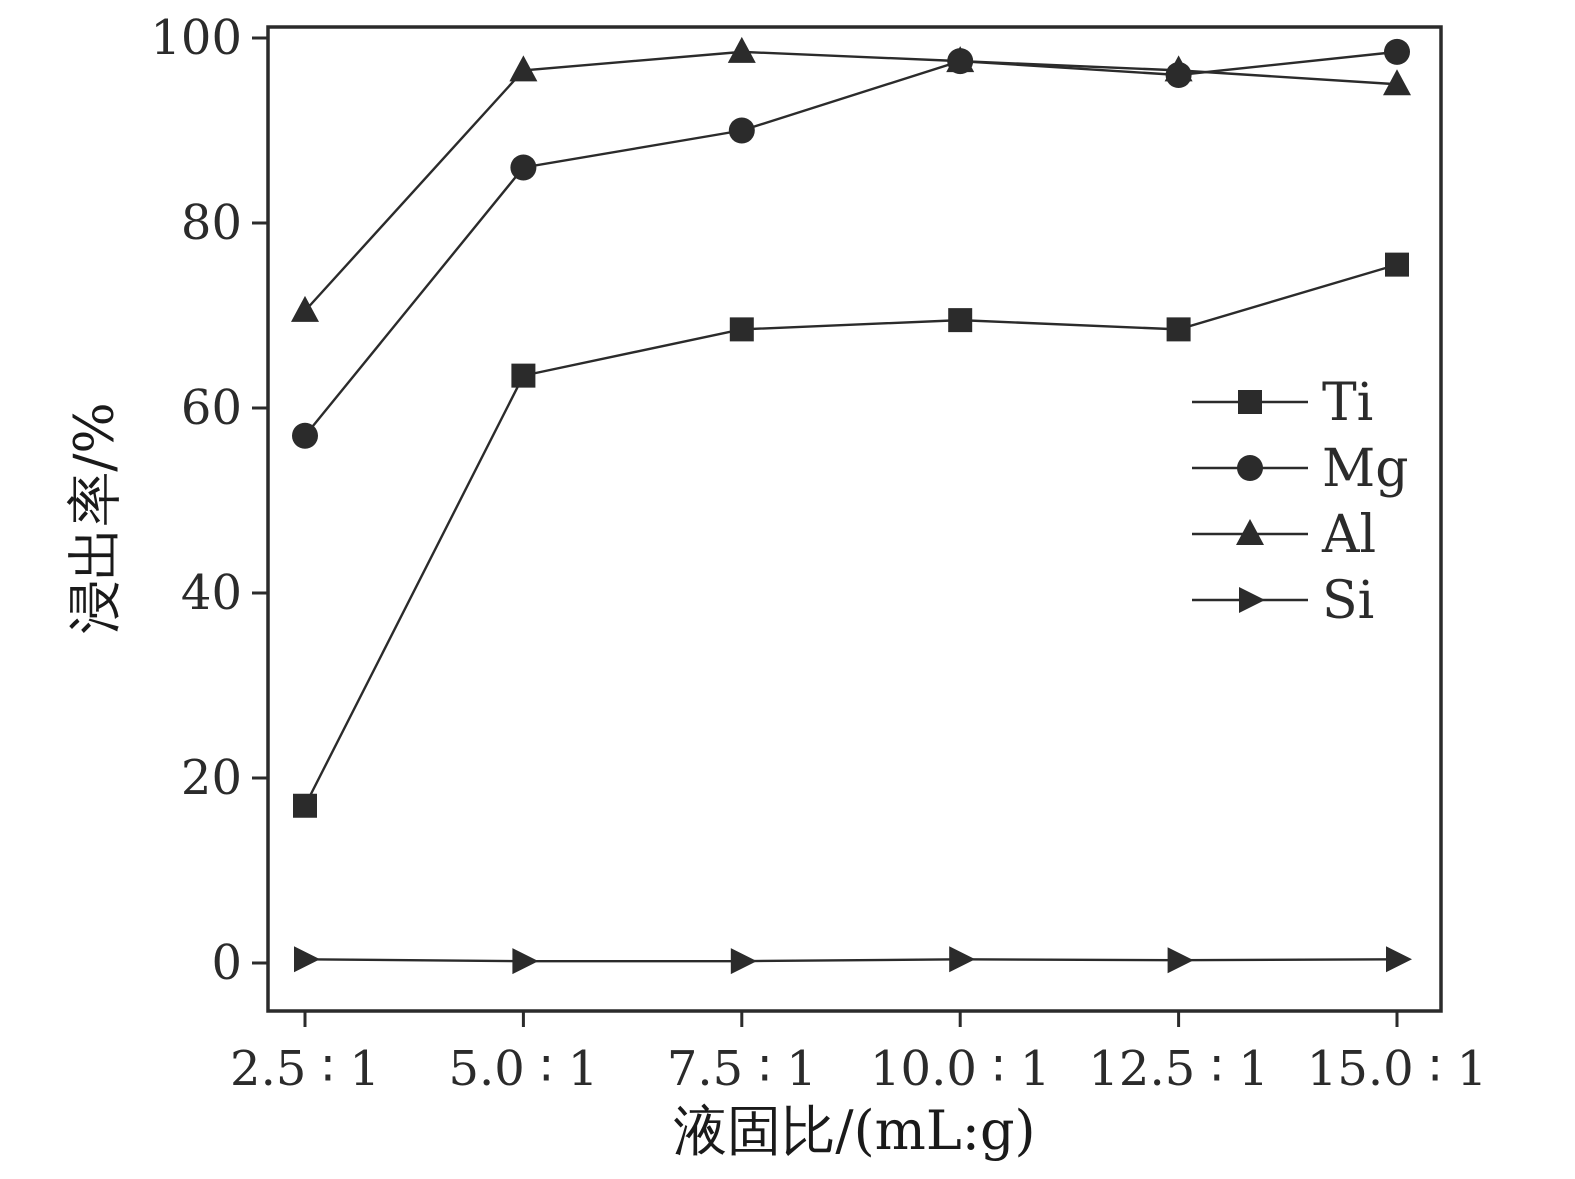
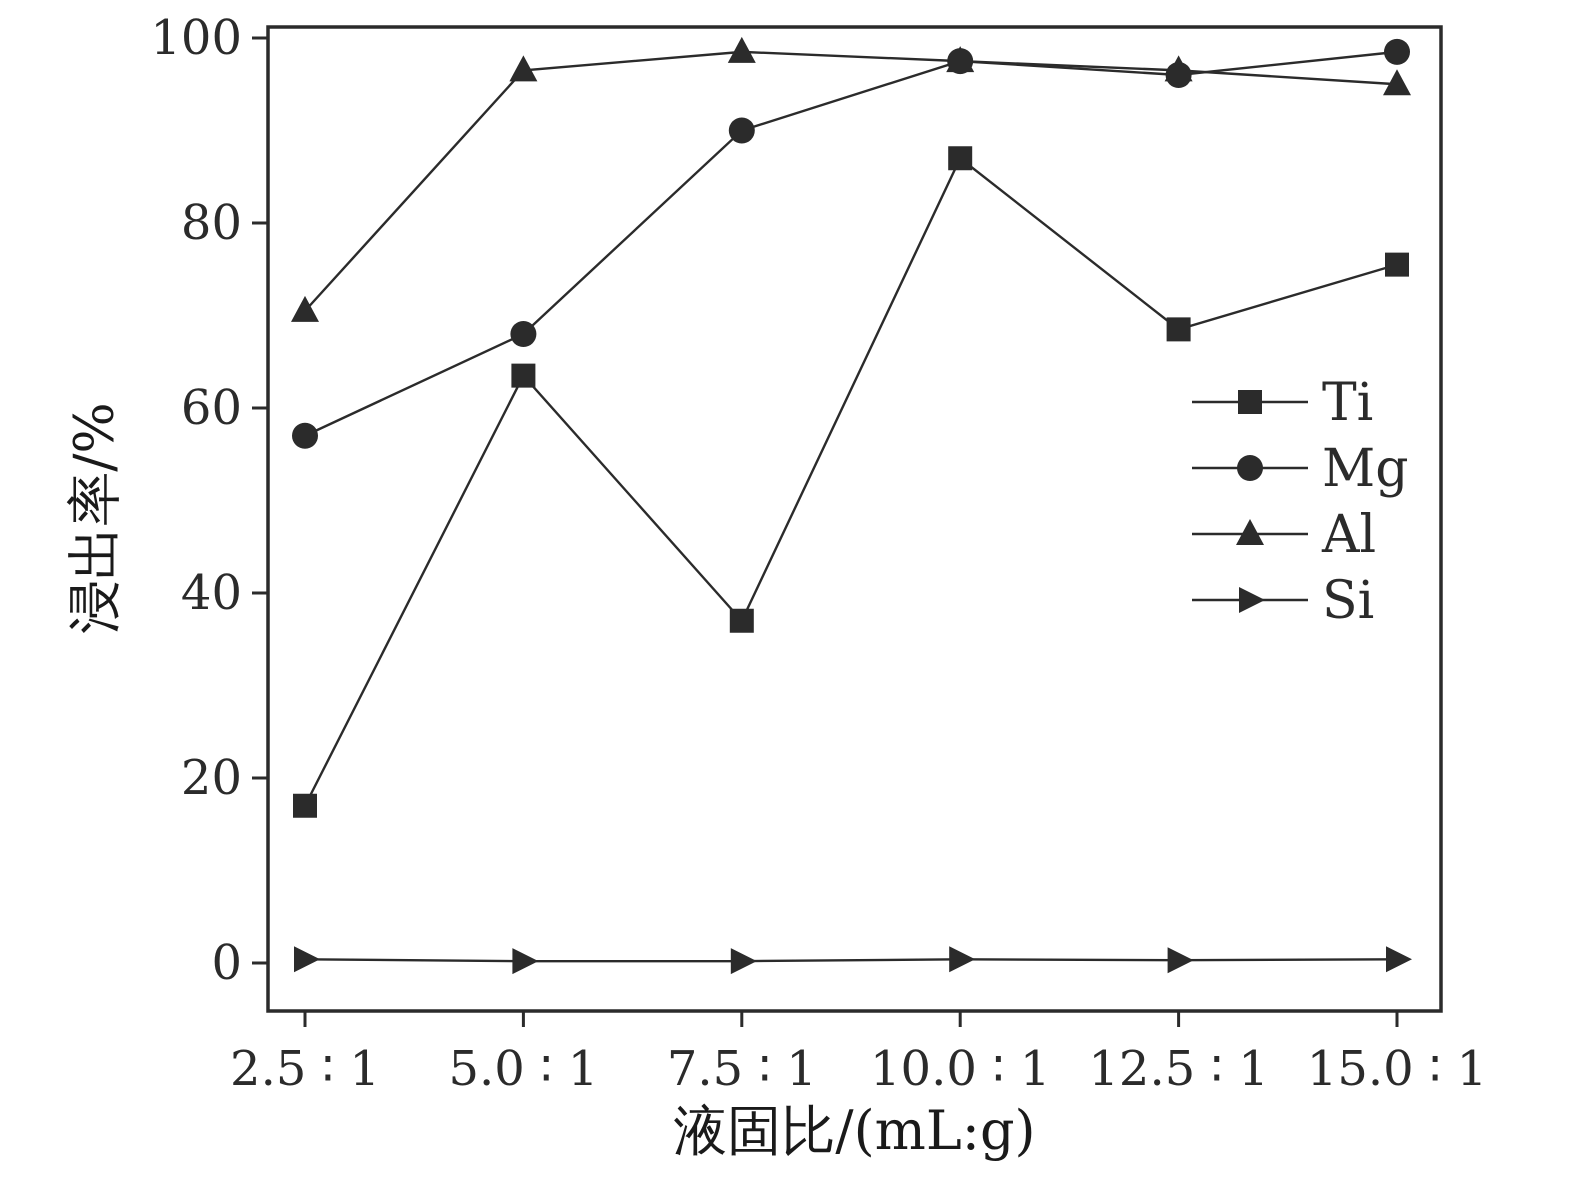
Mg/5.0 ∶ 1: 86 -> 68
Ti/7.5 ∶ 1: 68 -> 37
Ti/10.0 ∶ 1: 70 -> 87
